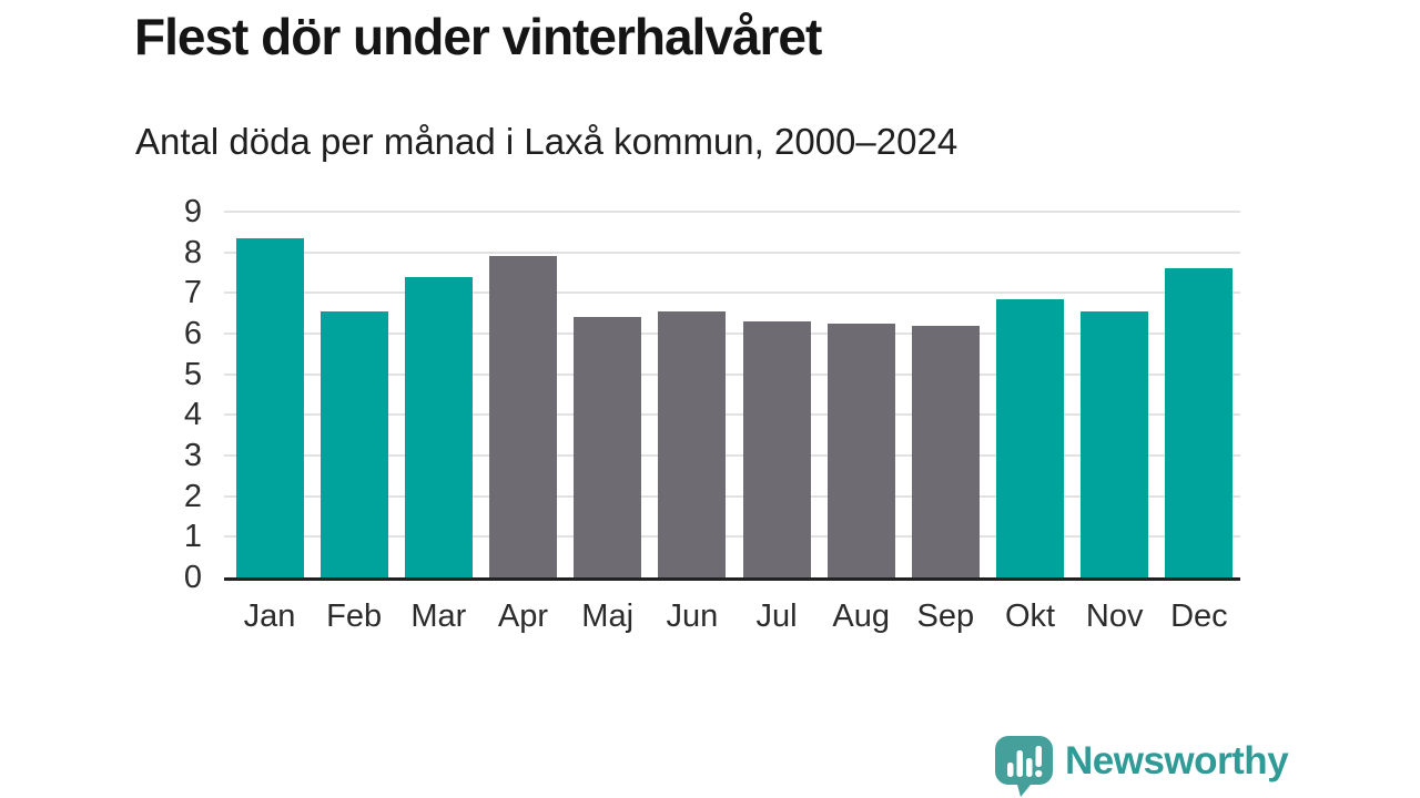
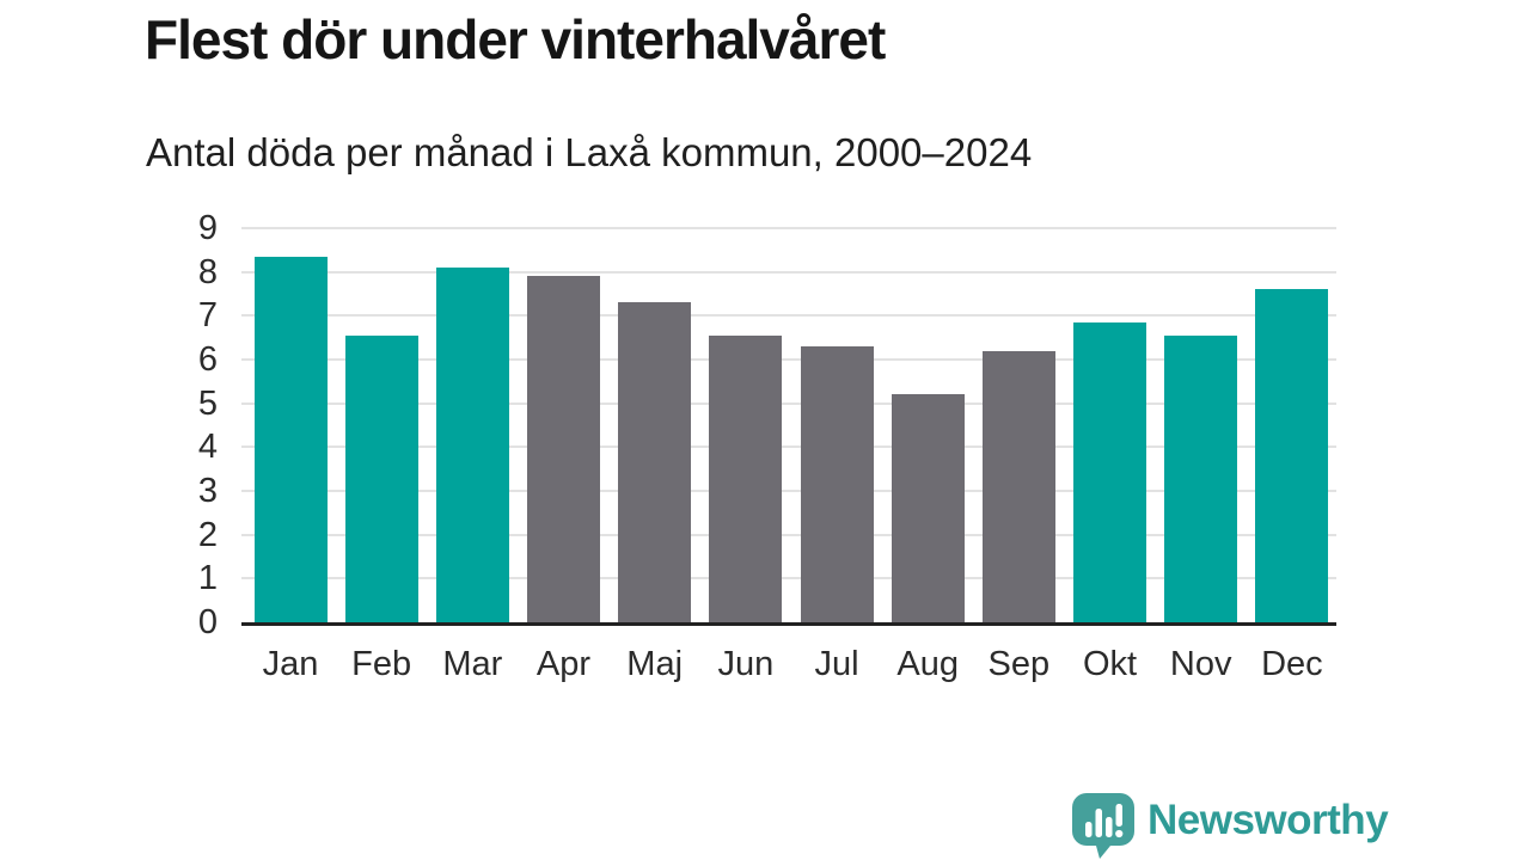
Mar: 7.4 -> 8.1
Maj: 6.4 -> 7.3
Aug: 6.2 -> 5.2
